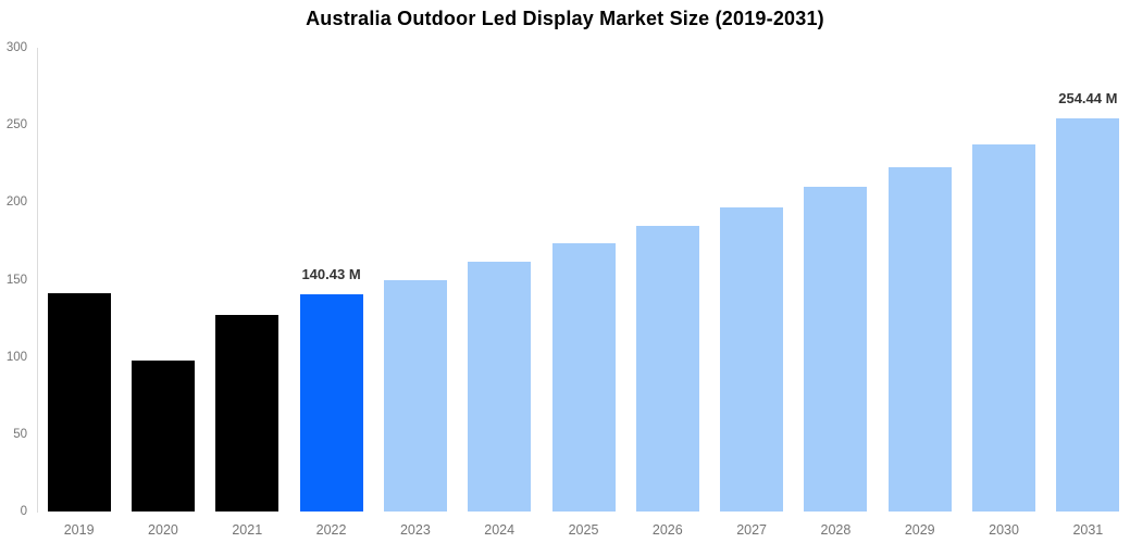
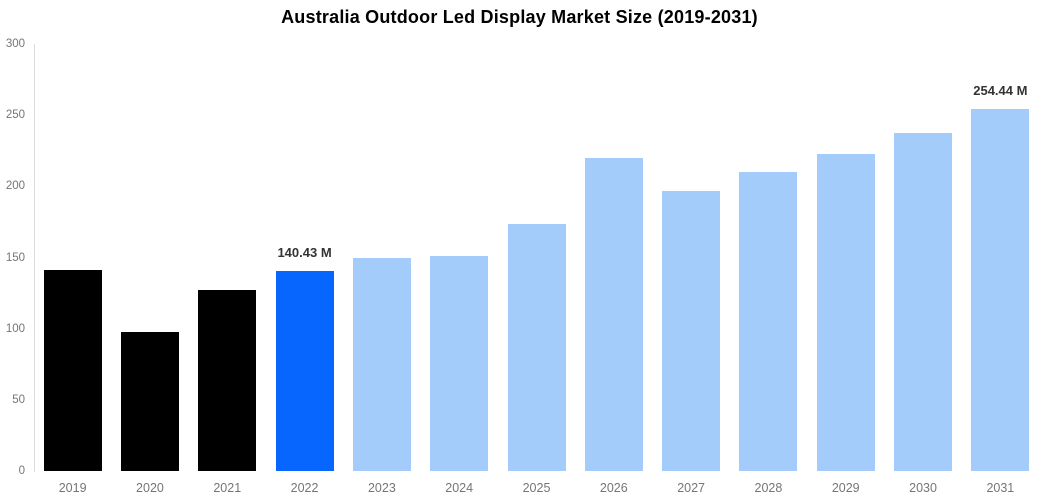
2024: 162 -> 151
2026: 185 -> 220
